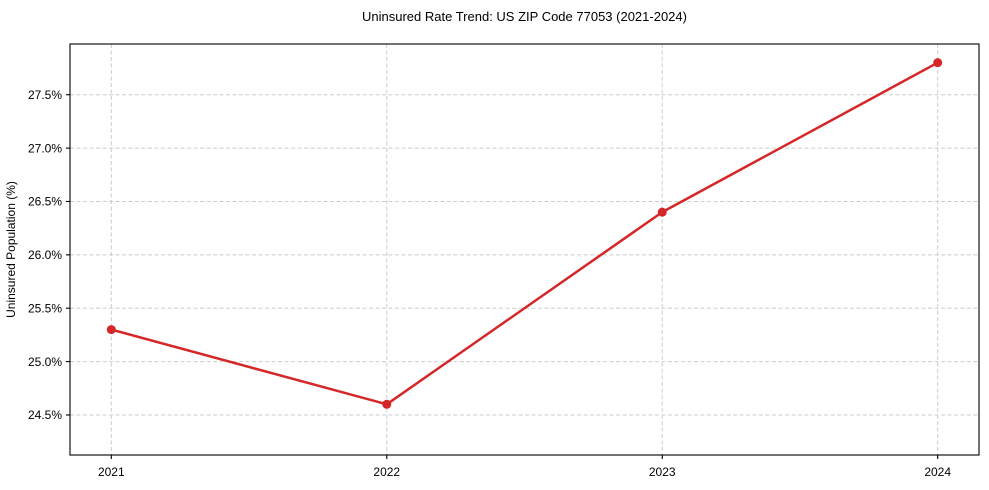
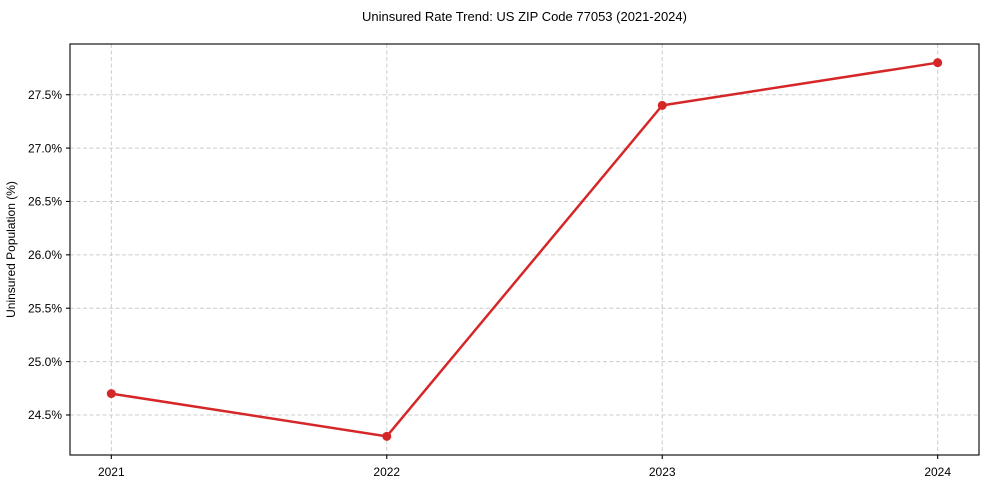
2021: 25.3% -> 24.7%
2022: 24.6% -> 24.3%
2023: 26.4% -> 27.4%
